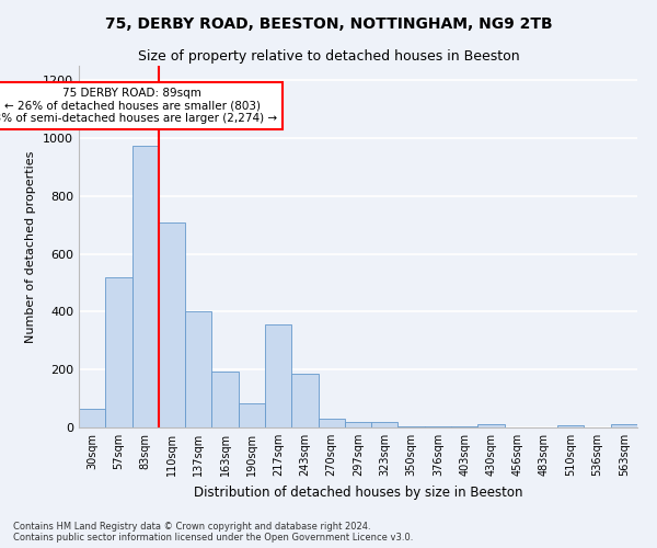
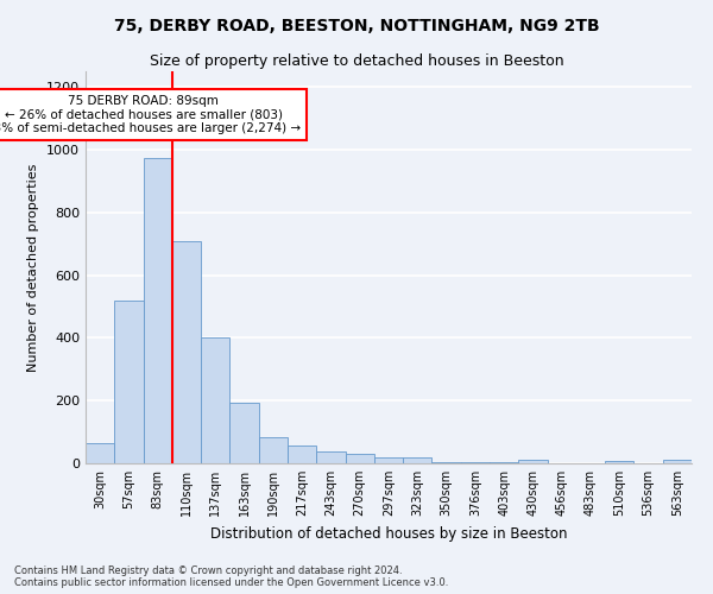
217sqm: 355 -> 55
243sqm: 185 -> 38
